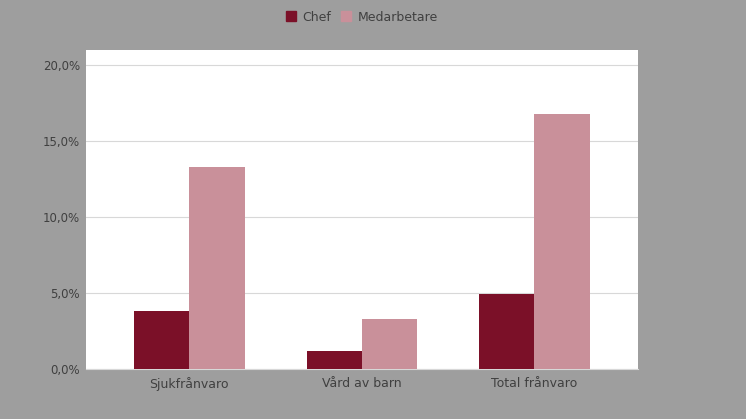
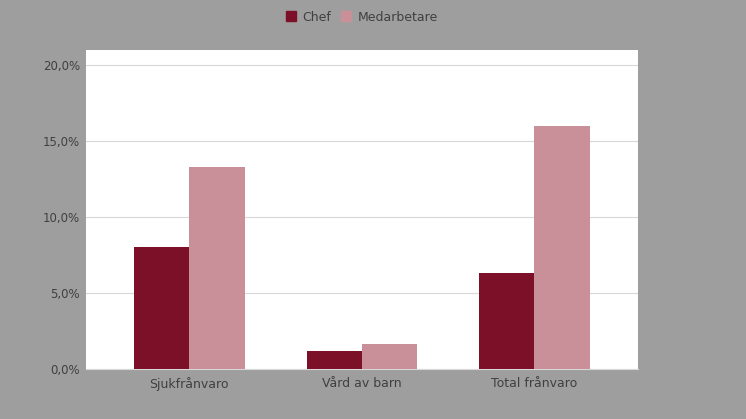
Chef/Sjukfrånvaro: 3,8% -> 8,0%
Medarbetare/Vård av barn: 3,3% -> 1,6%
Chef/Total frånvaro: 4,9% -> 6,3%
Medarbetare/Total frånvaro: 16,8% -> 16,0%
